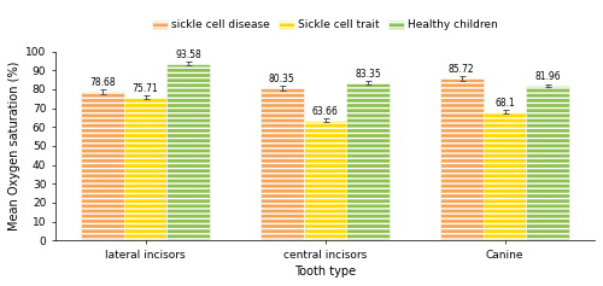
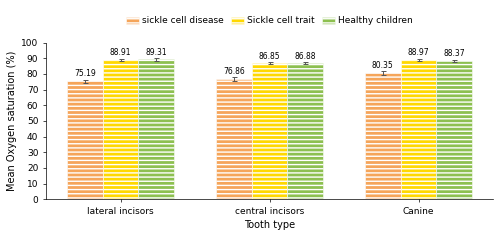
sickle cell disease/lateral incisors: 78.68 -> 75.19
Sickle cell trait/lateral incisors: 75.71 -> 88.91
Healthy children/lateral incisors: 93.58 -> 89.31
sickle cell disease/central incisors: 80.35 -> 76.86
Sickle cell trait/central incisors: 63.66 -> 86.85
Healthy children/central incisors: 83.35 -> 86.88
sickle cell disease/Canine: 85.72 -> 80.35
Sickle cell trait/Canine: 68.1 -> 88.97
Healthy children/Canine: 81.96 -> 88.37
